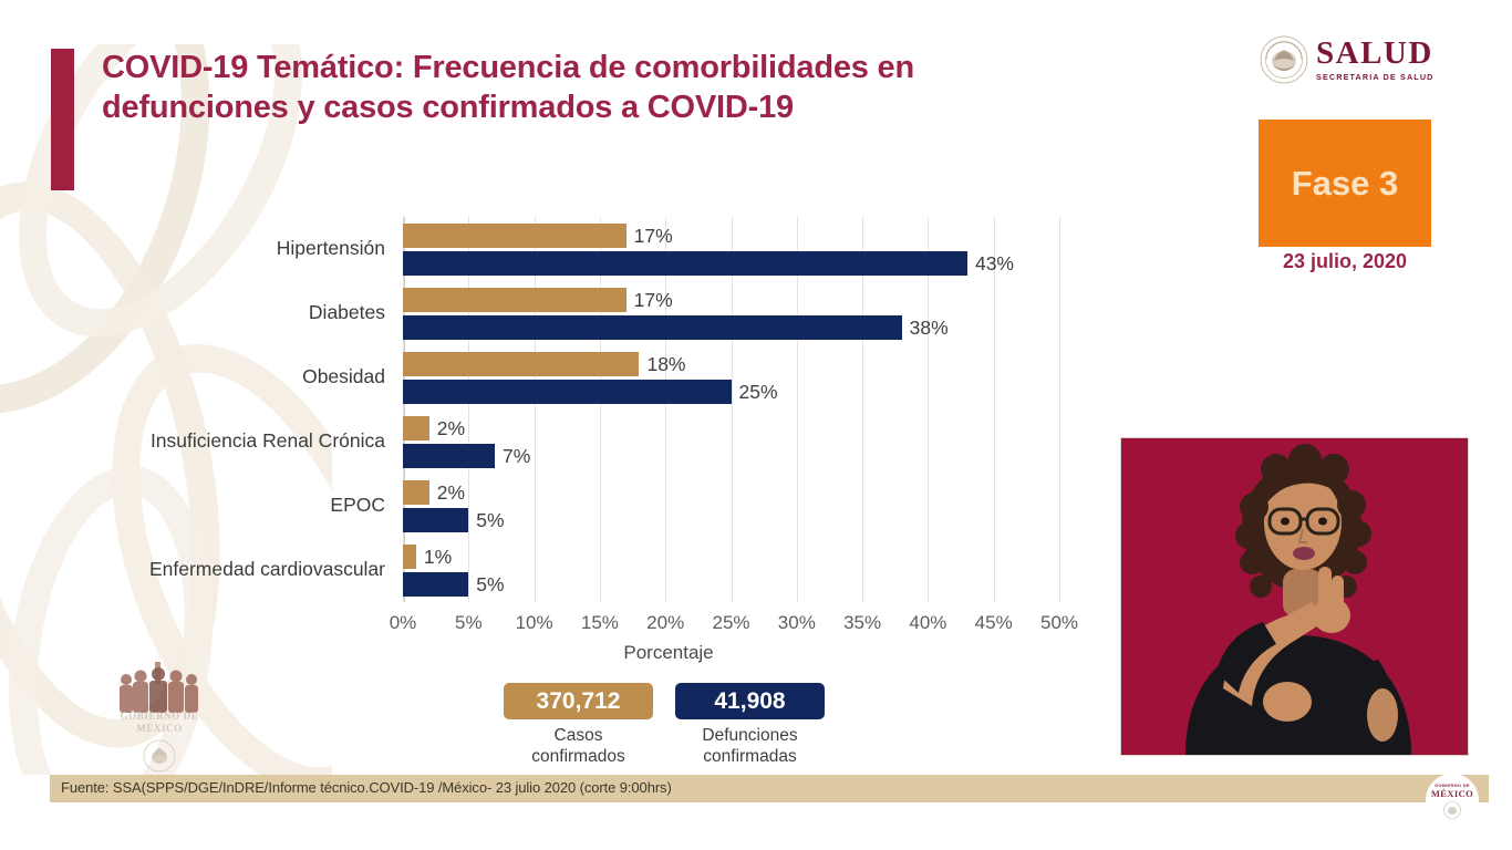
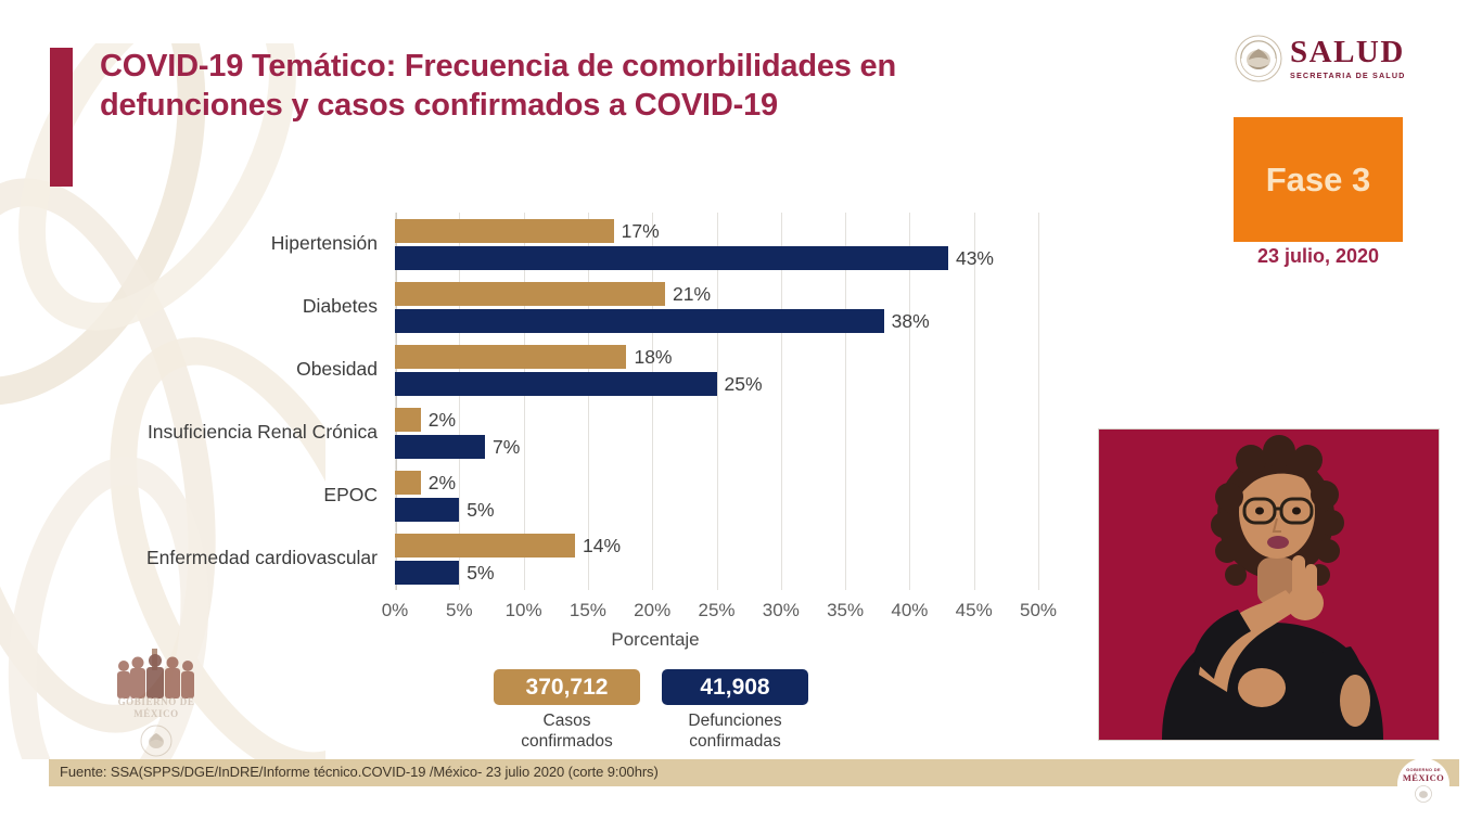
Casos confirmados/Diabetes: 17% -> 21%
Casos confirmados/Enfermedad cardiovascular: 1% -> 14%
